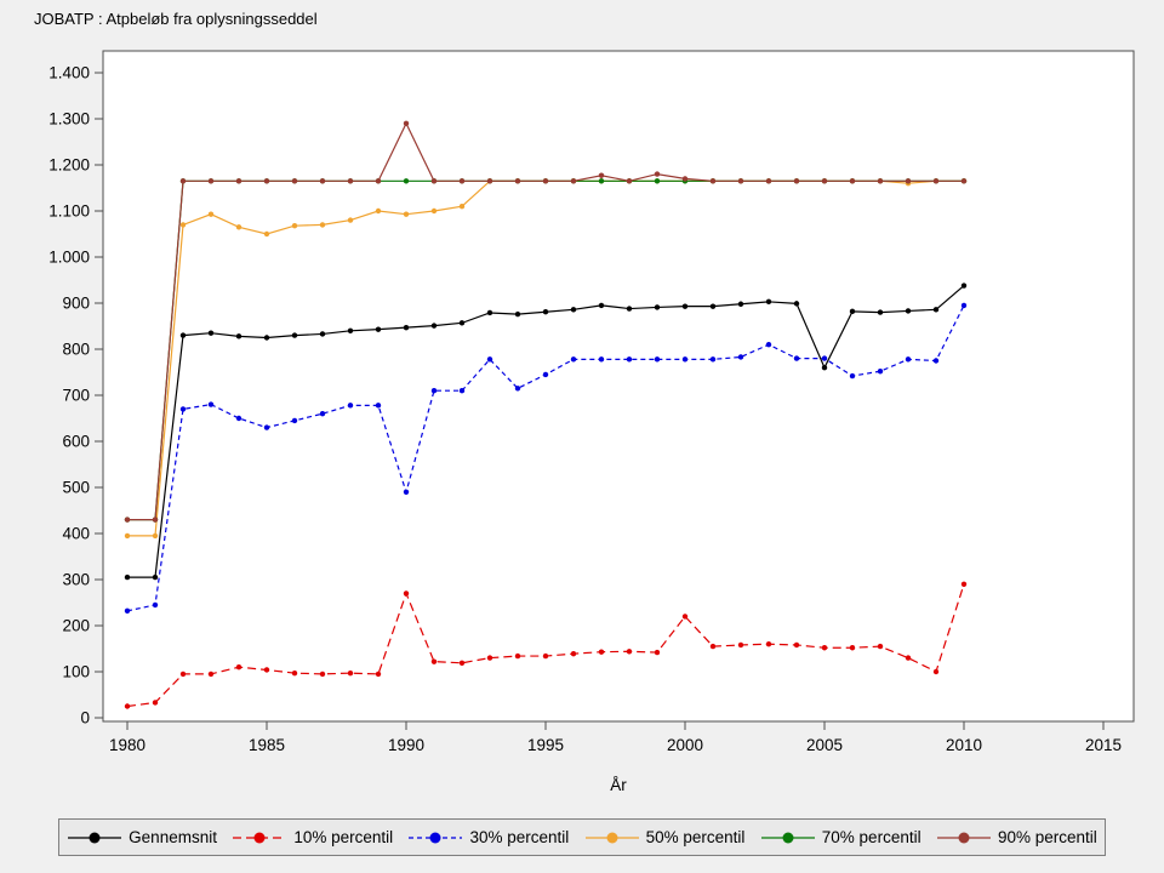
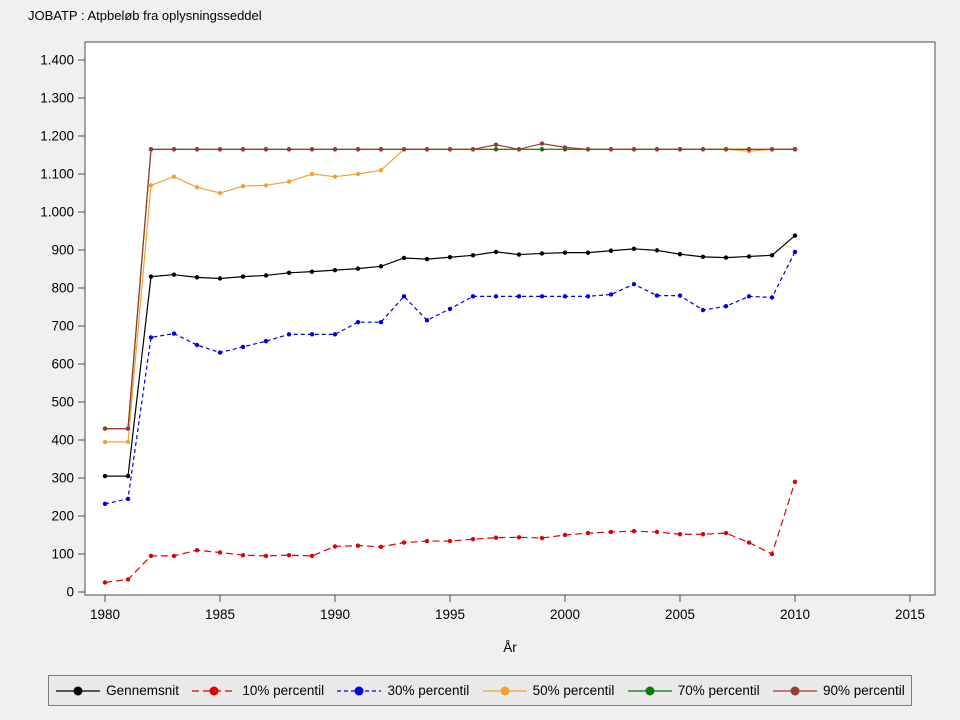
10% percentil/1990: 270 -> 120
30% percentil/1990: 490 -> 680
90% percentil/1990: 1290 -> 1160
10% percentil/2000: 220 -> 150
Gennemsnit/2005: 760 -> 890
